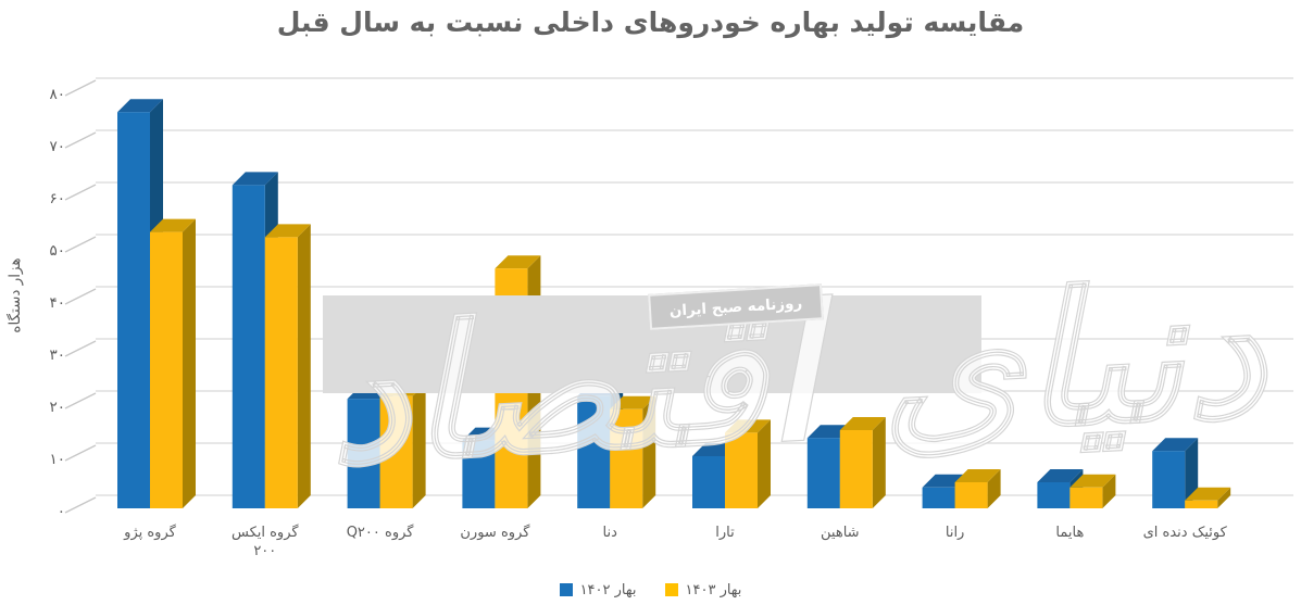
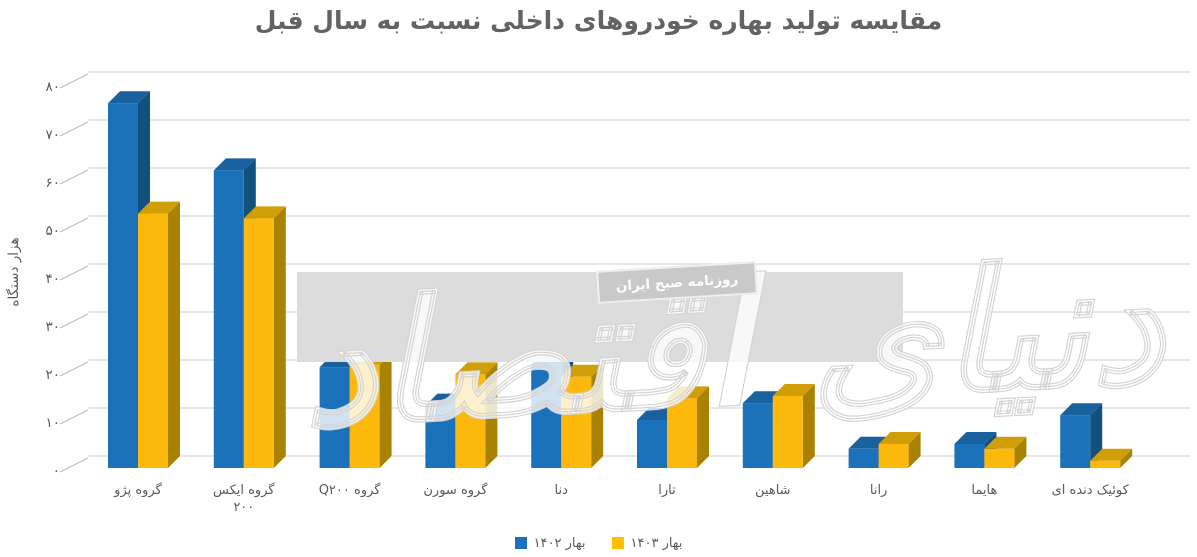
بهار ۱۴۰۳/گروه سورن: 46 -> 20
